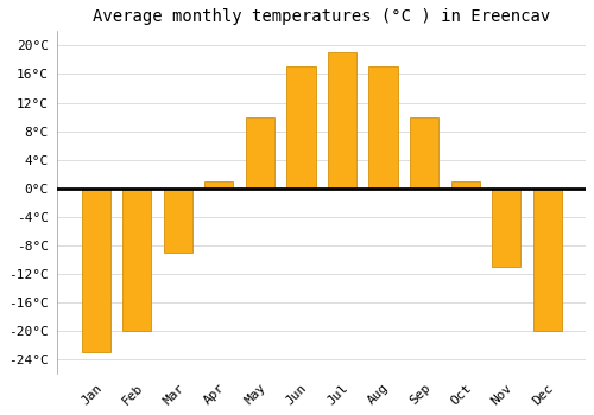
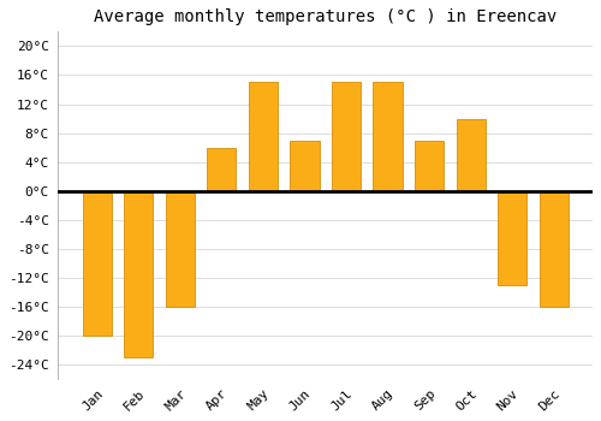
Jan: -23°C -> -20°C
Feb: -20°C -> -23°C
Mar: -9°C -> -16°C
Apr: 1°C -> 6°C
May: 10°C -> 15°C
Jun: 17°C -> 7°C
Jul: 19°C -> 15°C
Aug: 17°C -> 15°C
Sep: 10°C -> 7°C
Oct: 1°C -> 10°C
Nov: -11°C -> -13°C
Dec: -20°C -> -16°C
